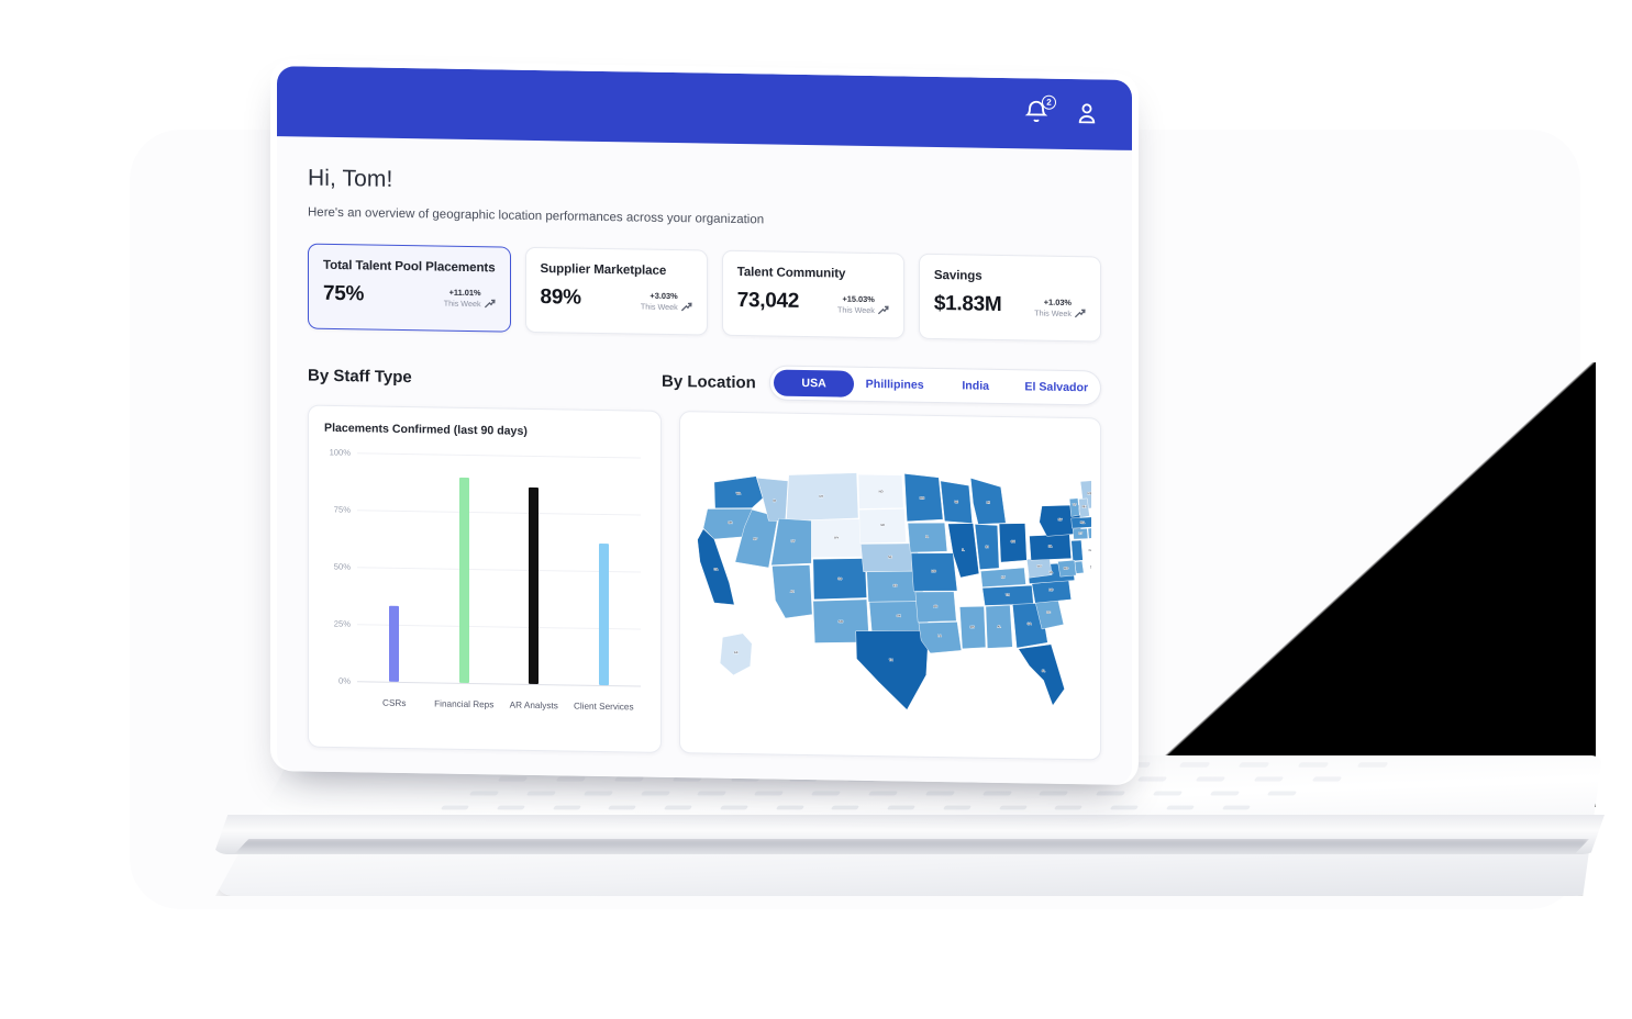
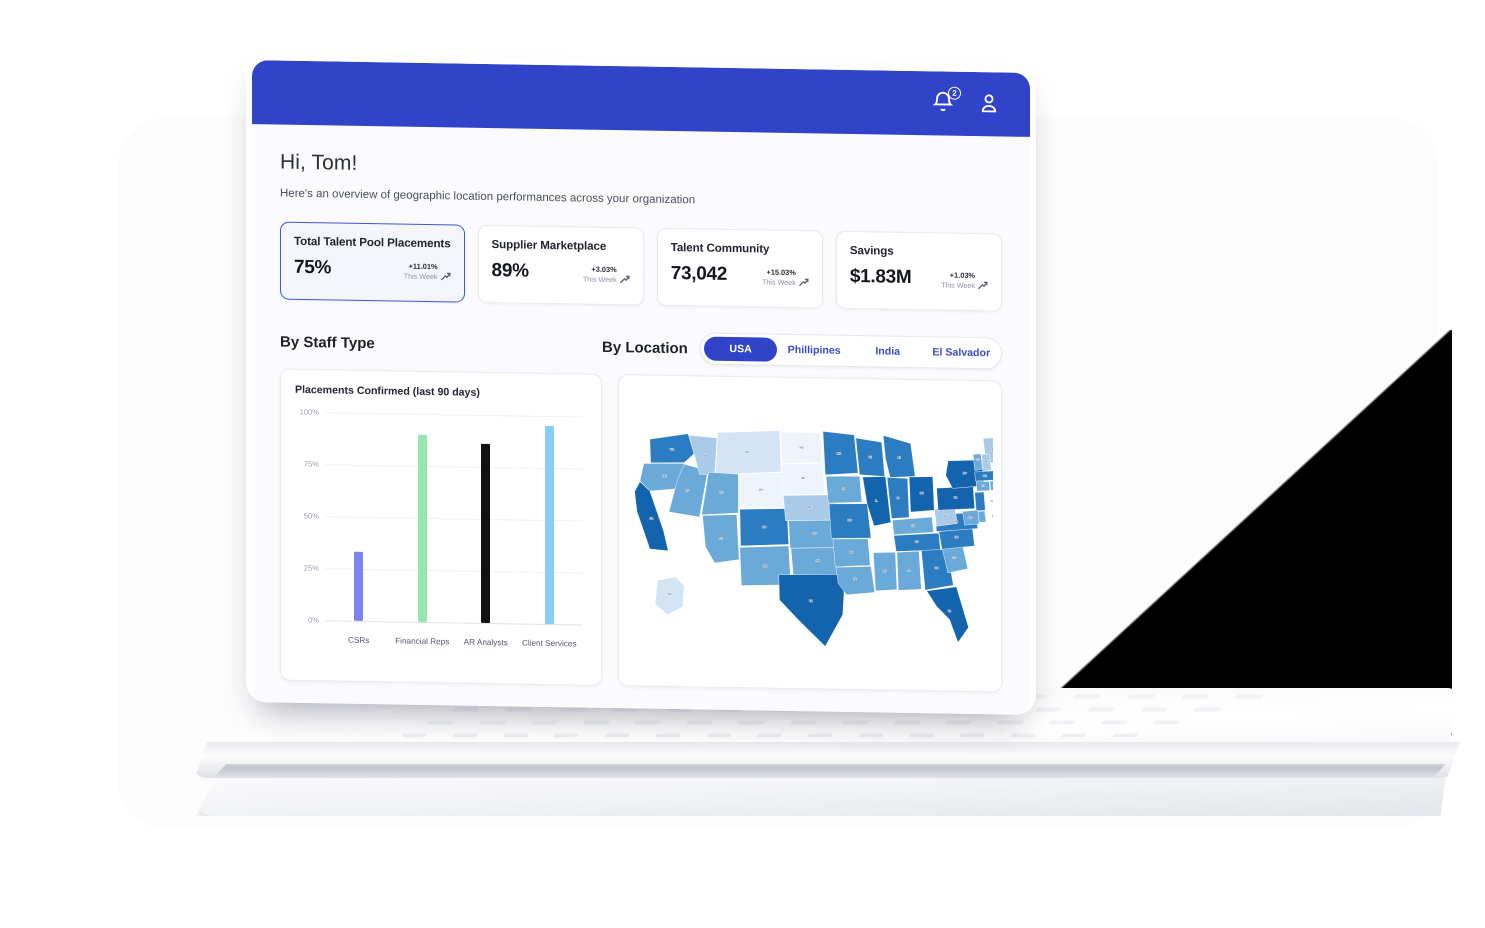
Client Services: 62% -> 95%
